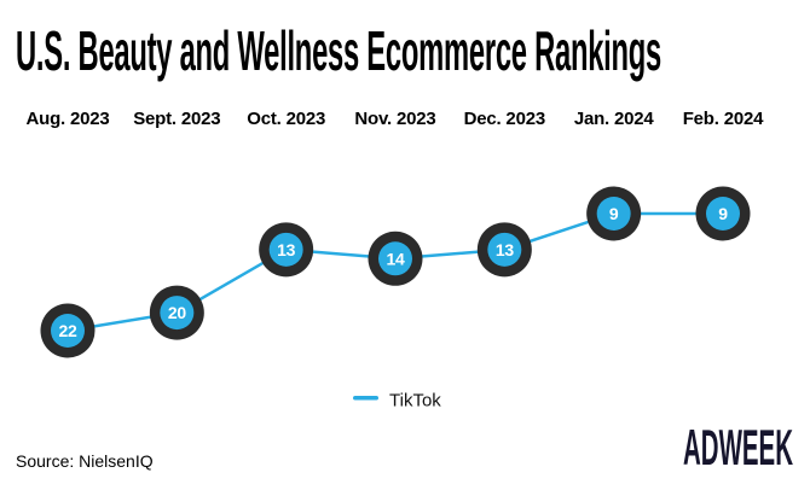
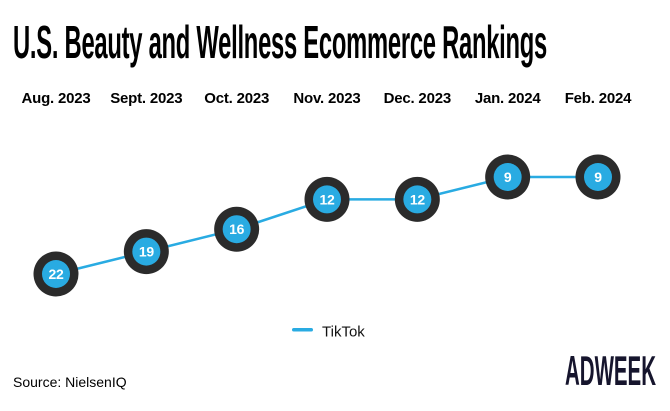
Sept. 2023: 20 -> 19
Oct. 2023: 13 -> 16
Nov. 2023: 14 -> 12
Dec. 2023: 13 -> 12
